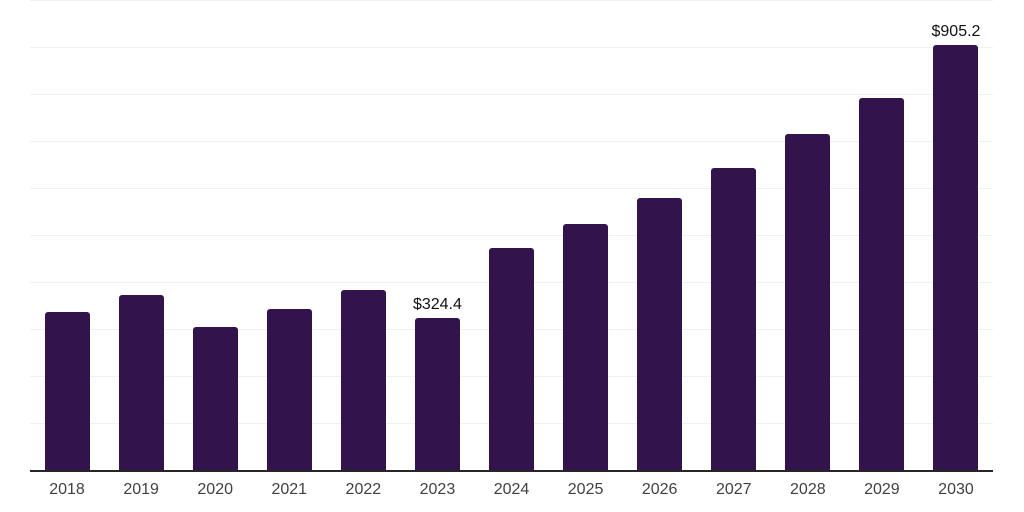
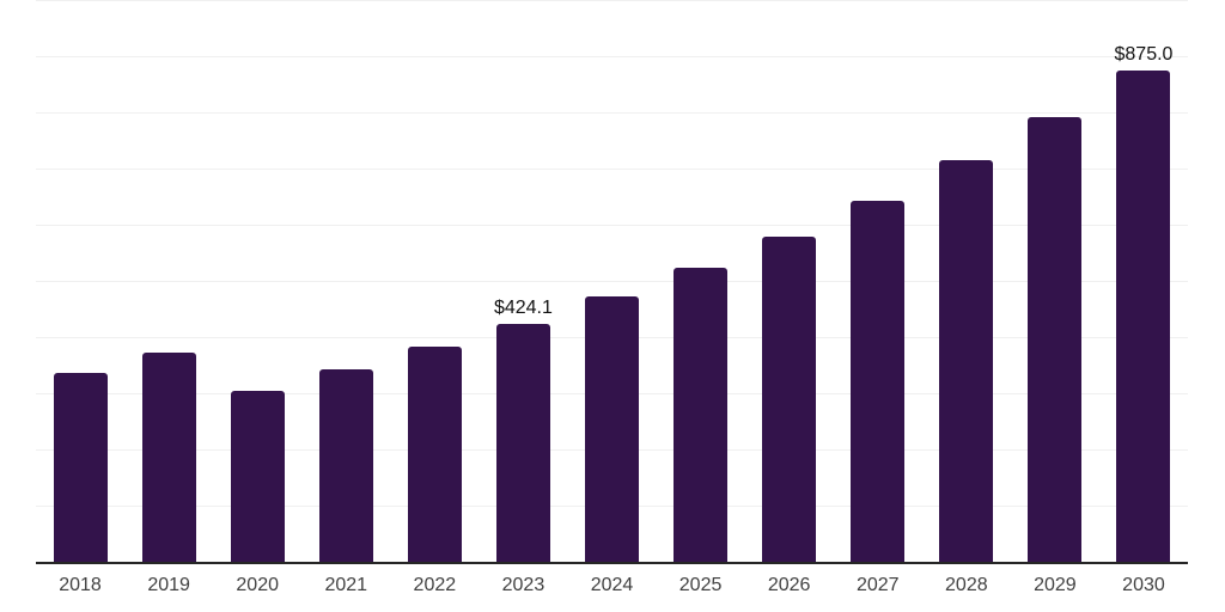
2023: $324.4 -> $424.1
2030: $905.2 -> $875.0
